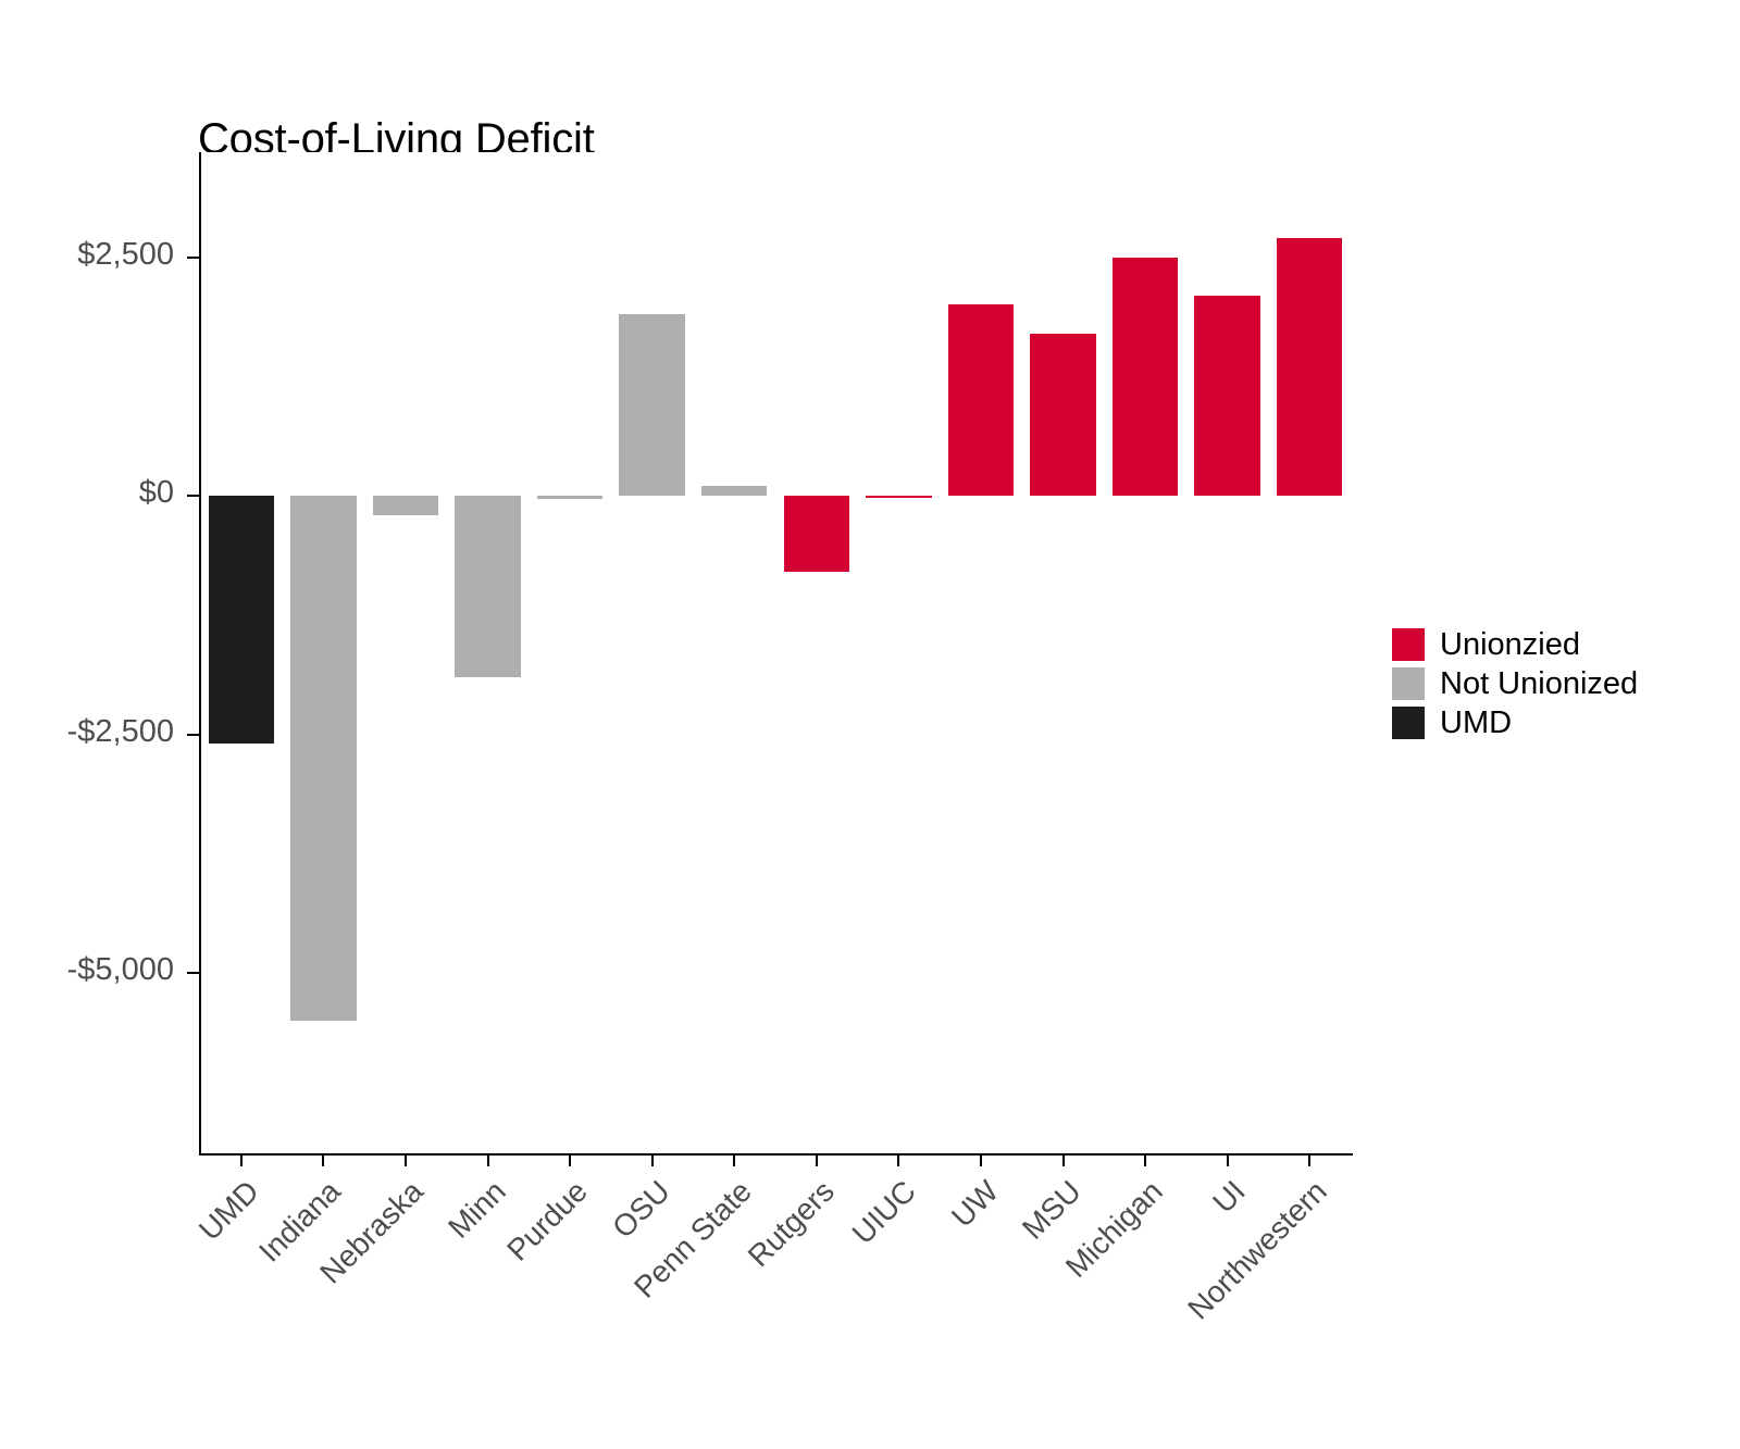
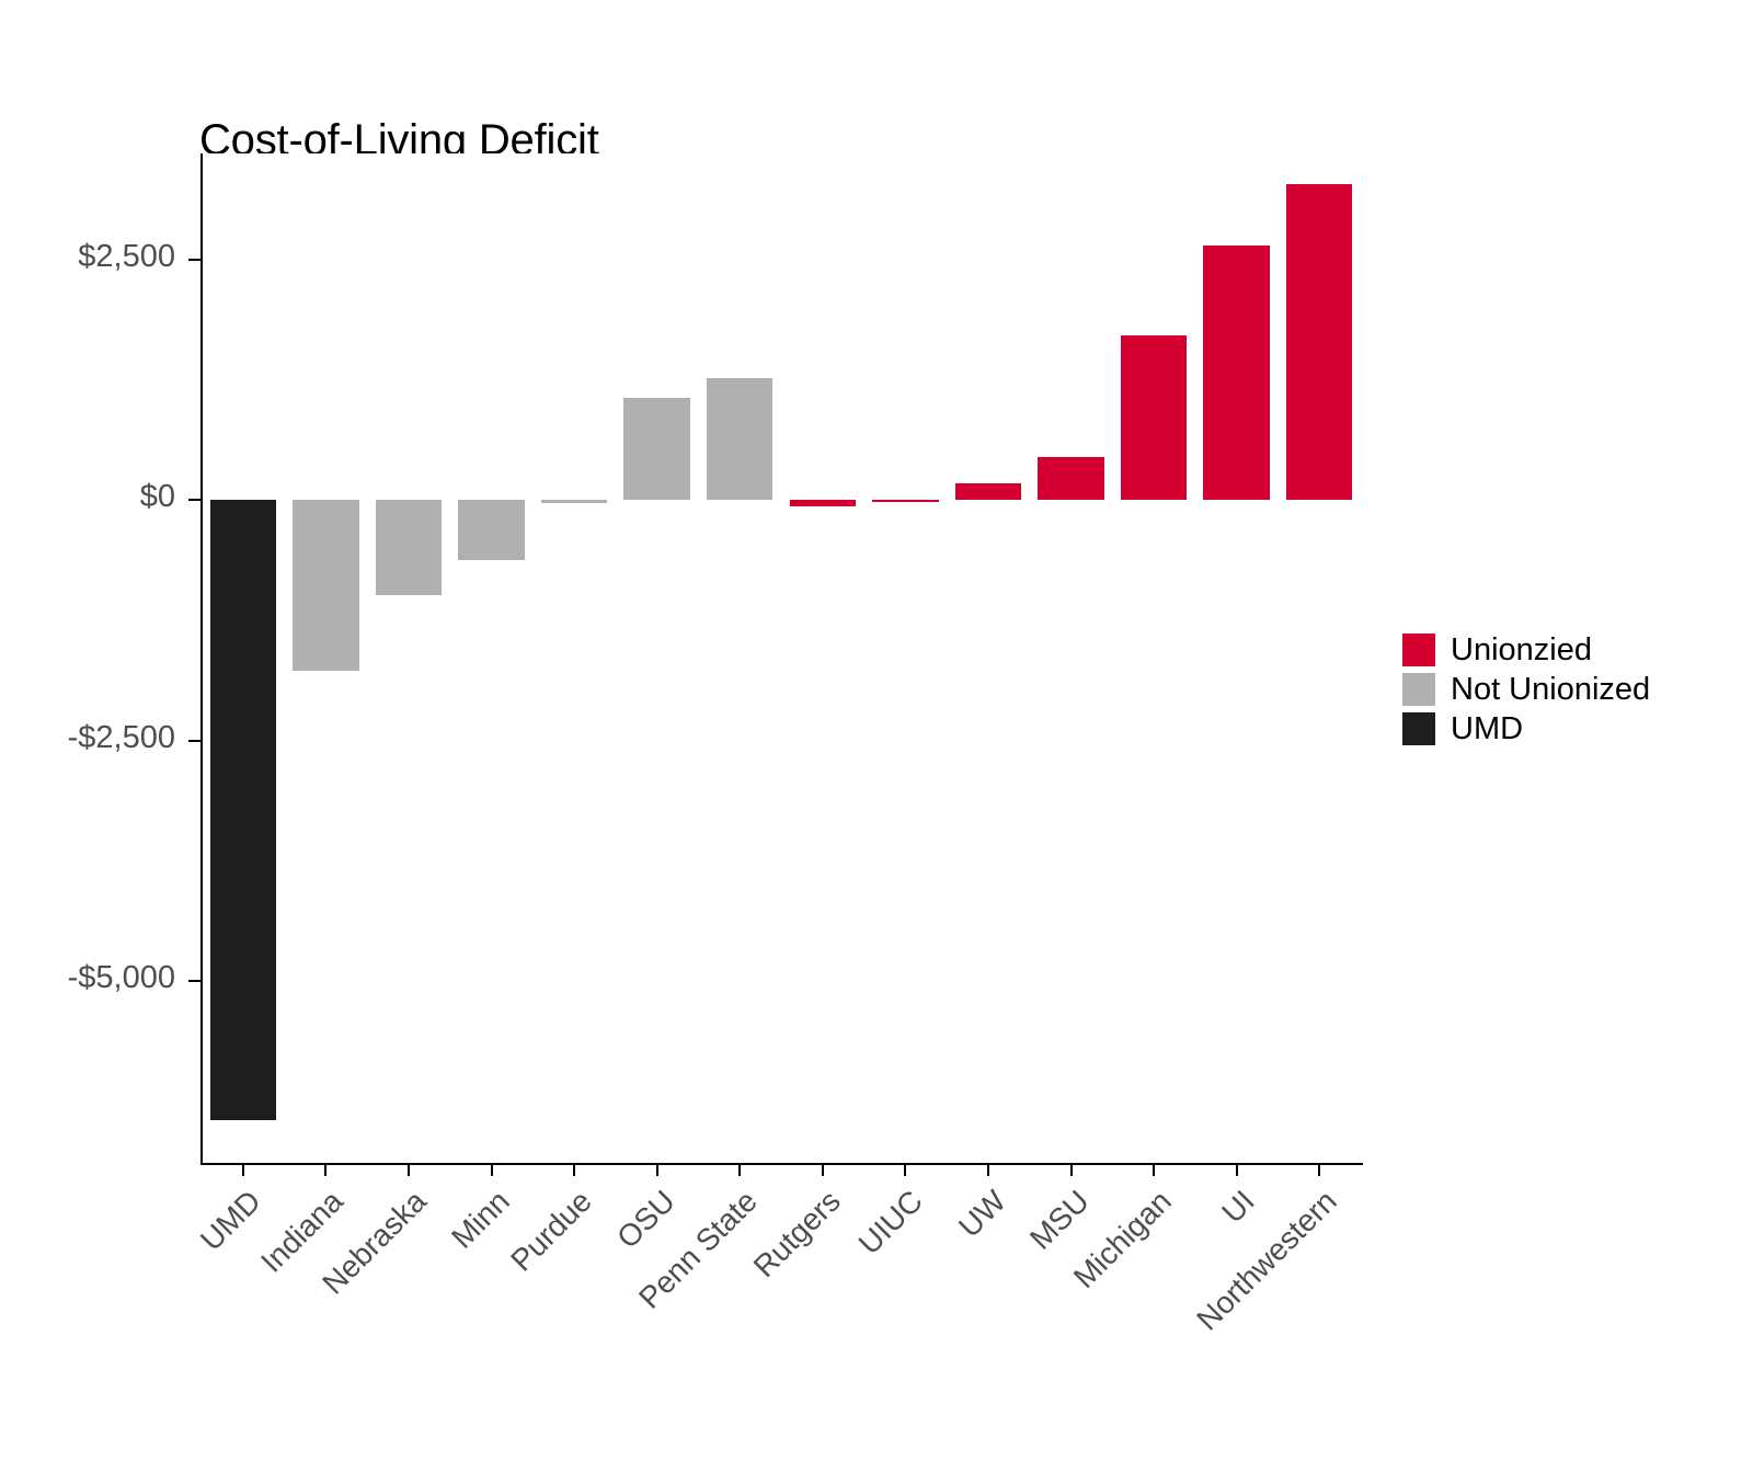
UMD: -$2600 -> -$6400
Indiana: -$5500 -> -$1800
Nebraska: -$200 -> -$1000
Minn: -$1900 -> -$600
OSU: $1900 -> $1100
Penn State: $100 -> $1300
Rutgers: -$800 -> -$100
UW: $2000 -> $200
MSU: $1700 -> $400
Michigan: $2500 -> $1700
UI: $2100 -> $2600
Northwestern: $2700 -> $3300
